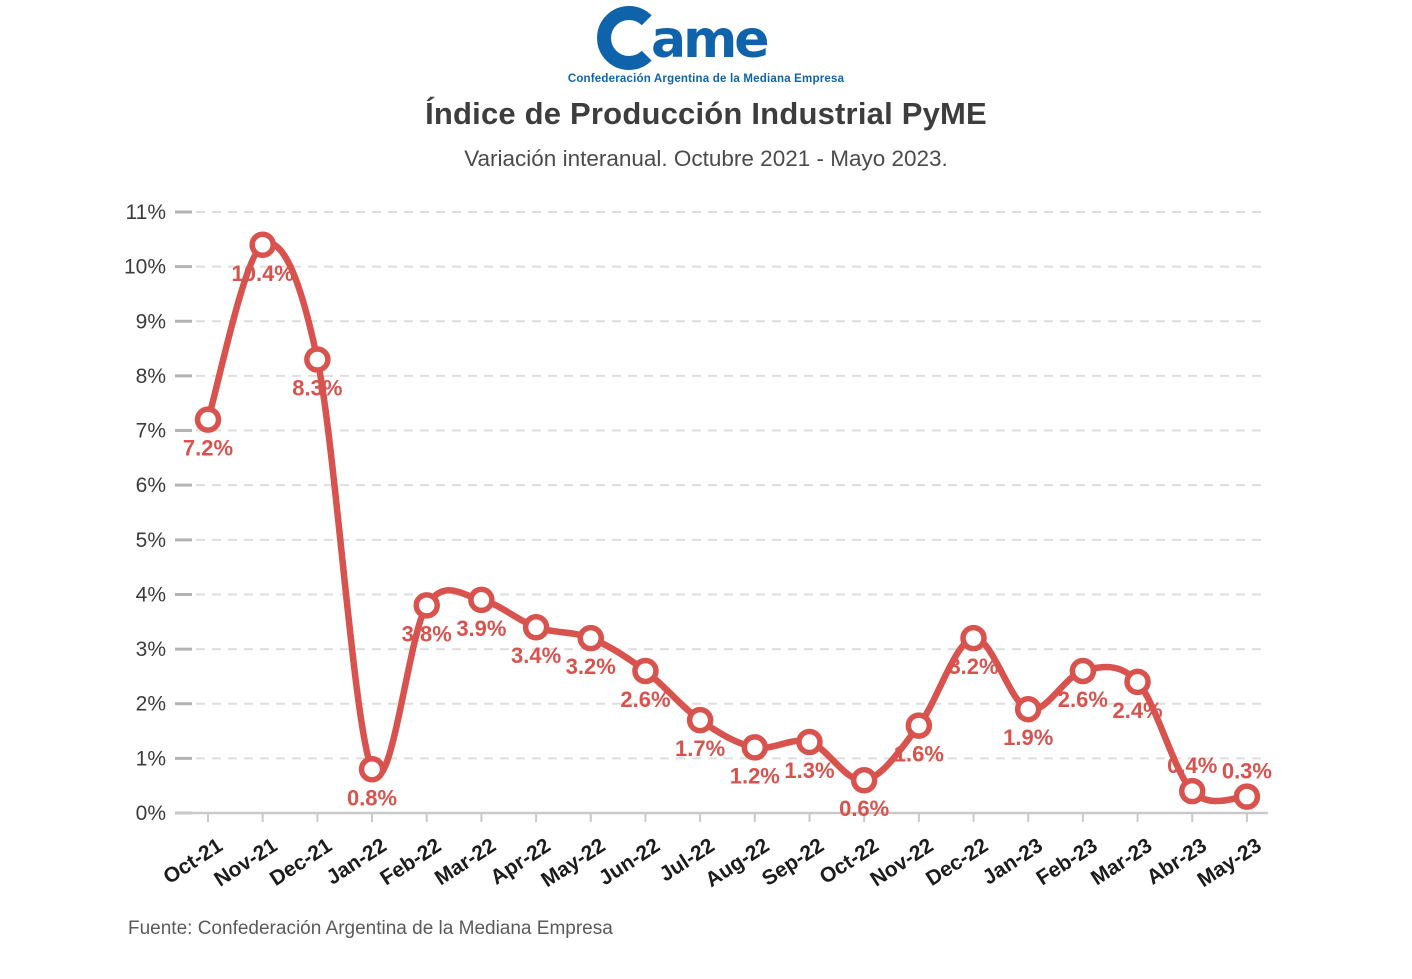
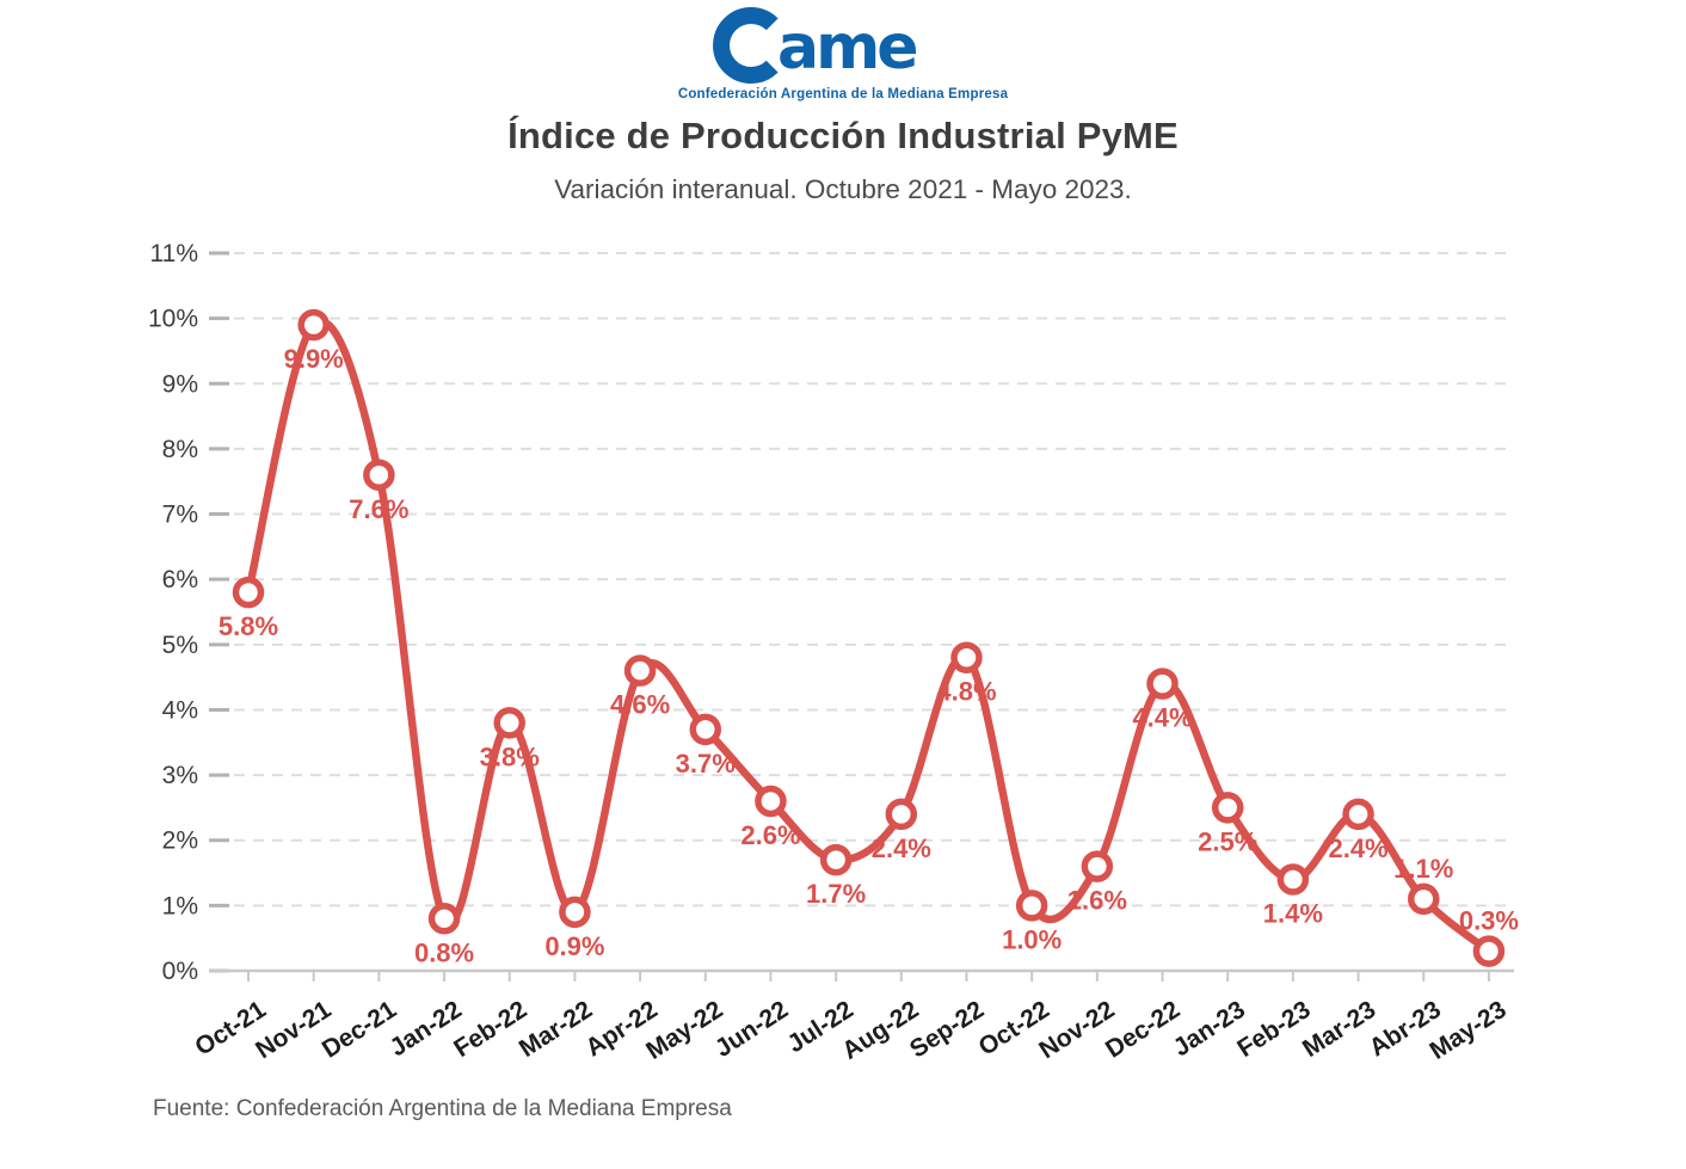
Oct-21: 7.2% -> 5.8%
Nov-21: 10.4% -> 9.9%
Dec-21: 8.3% -> 7.6%
Mar-22: 3.9% -> 0.9%
Apr-22: 3.4% -> 4.6%
May-22: 3.2% -> 3.7%
Aug-22: 1.2% -> 2.4%
Sep-22: 1.3% -> 4.8%
Oct-22: 0.6% -> 1.0%
Dec-22: 3.2% -> 4.4%
Jan-23: 1.9% -> 2.5%
Feb-23: 2.6% -> 1.4%
Abr-23: 0.4% -> 1.1%
